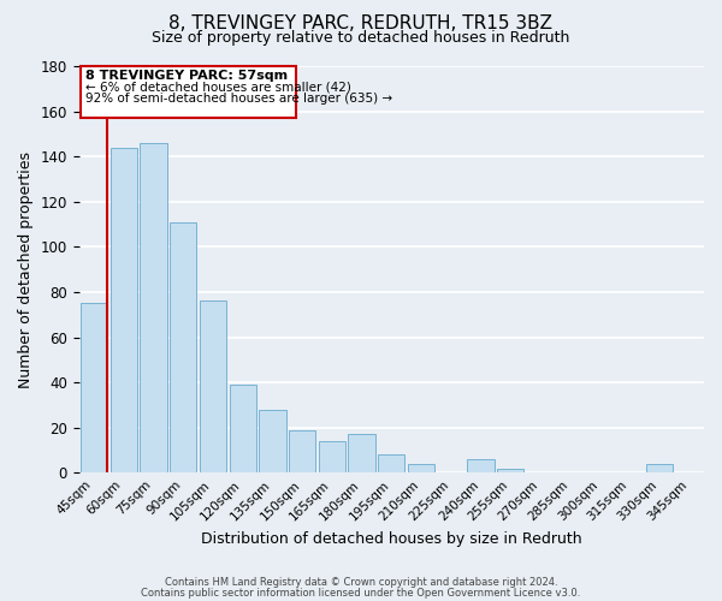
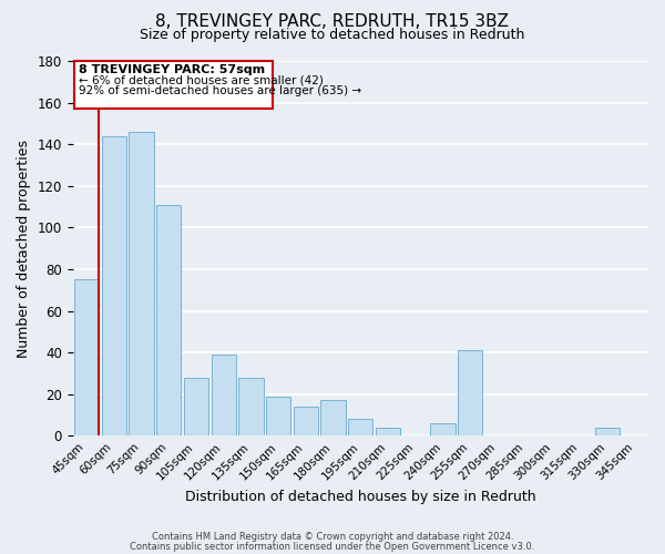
105sqm: 76 -> 28
255sqm: 2 -> 41
